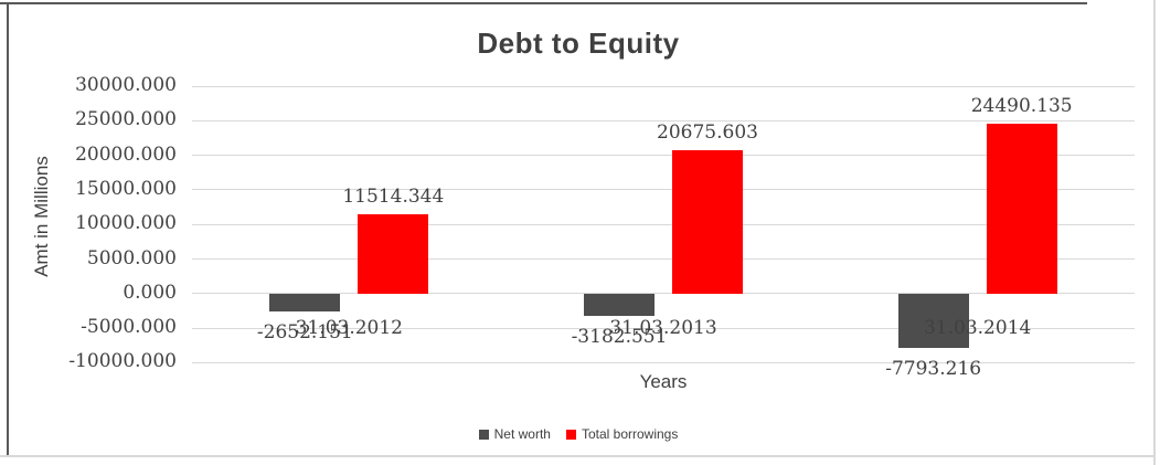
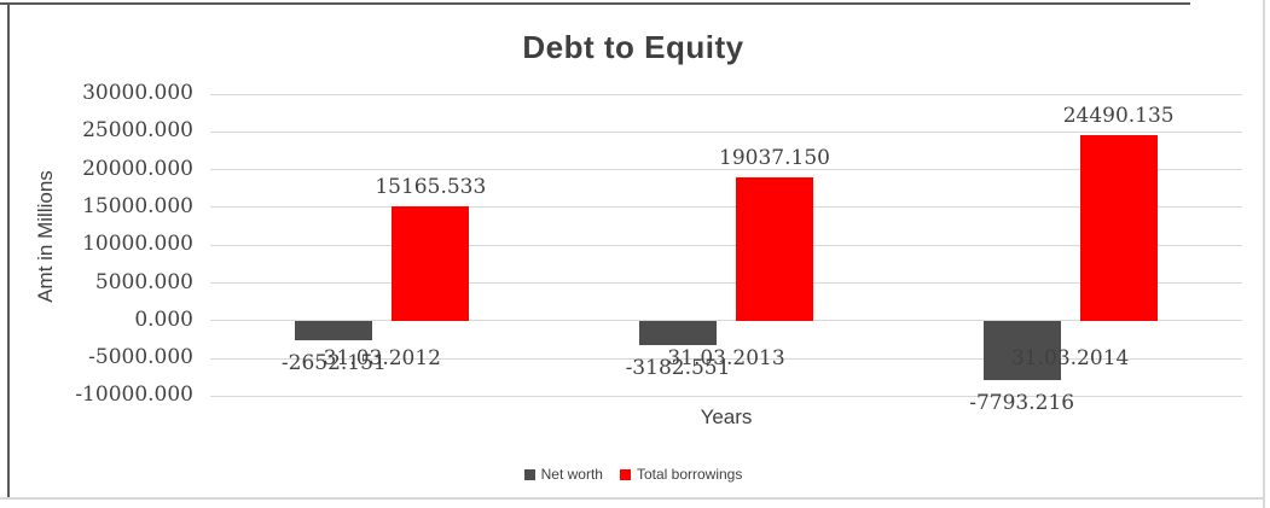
Total borrowings/31.03.2012: 11514.344 -> 15165.533
Total borrowings/31.03.2013: 20675.603 -> 19037.150
